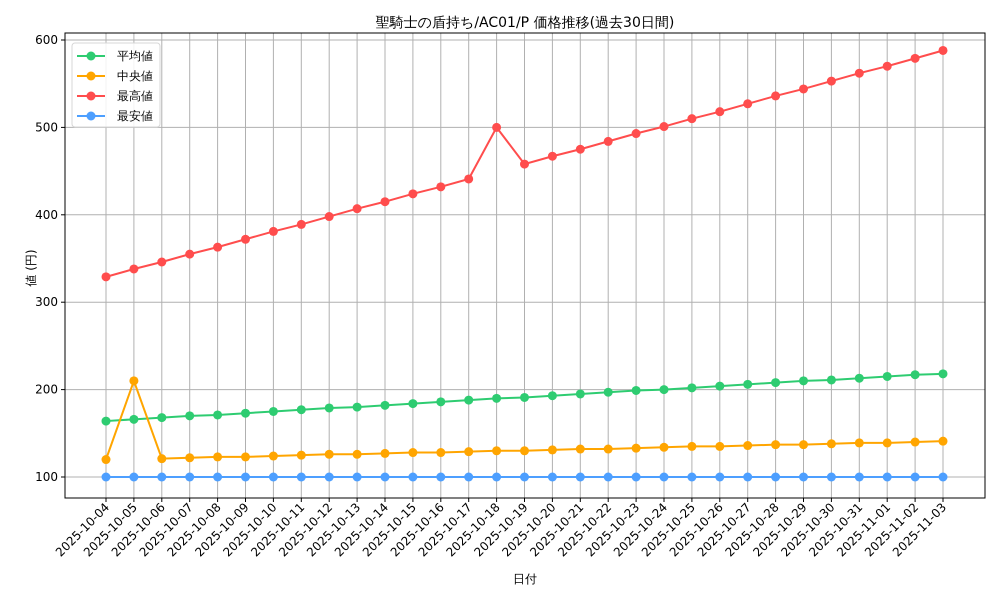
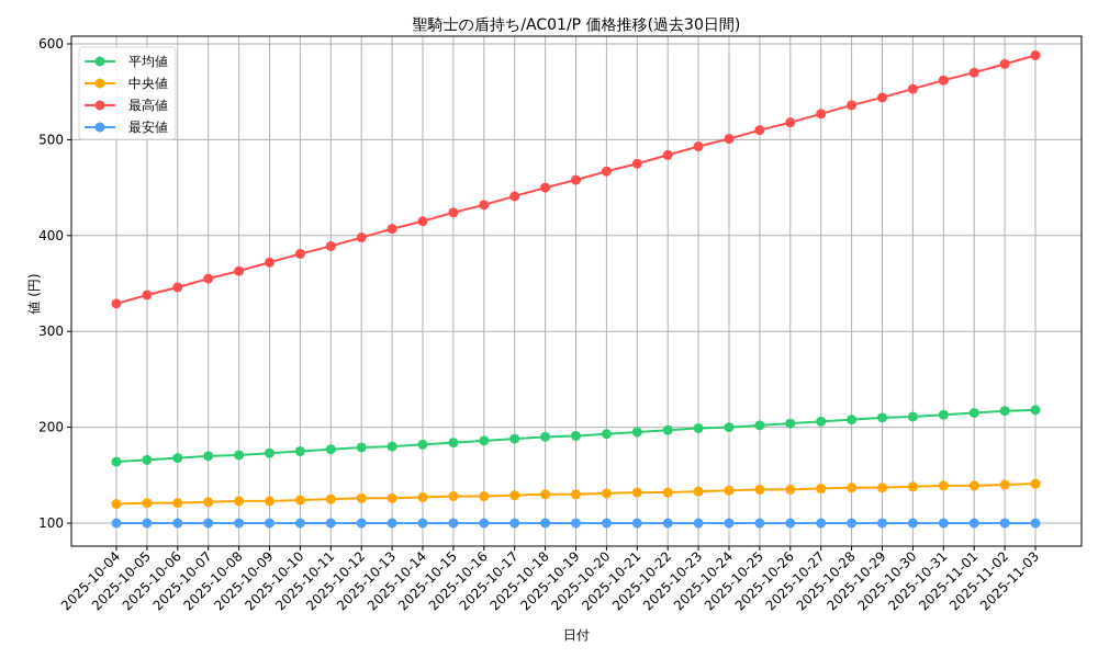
中央値/2025-10-05: 210 -> 120
最高値/2025-10-18: 500 -> 450
